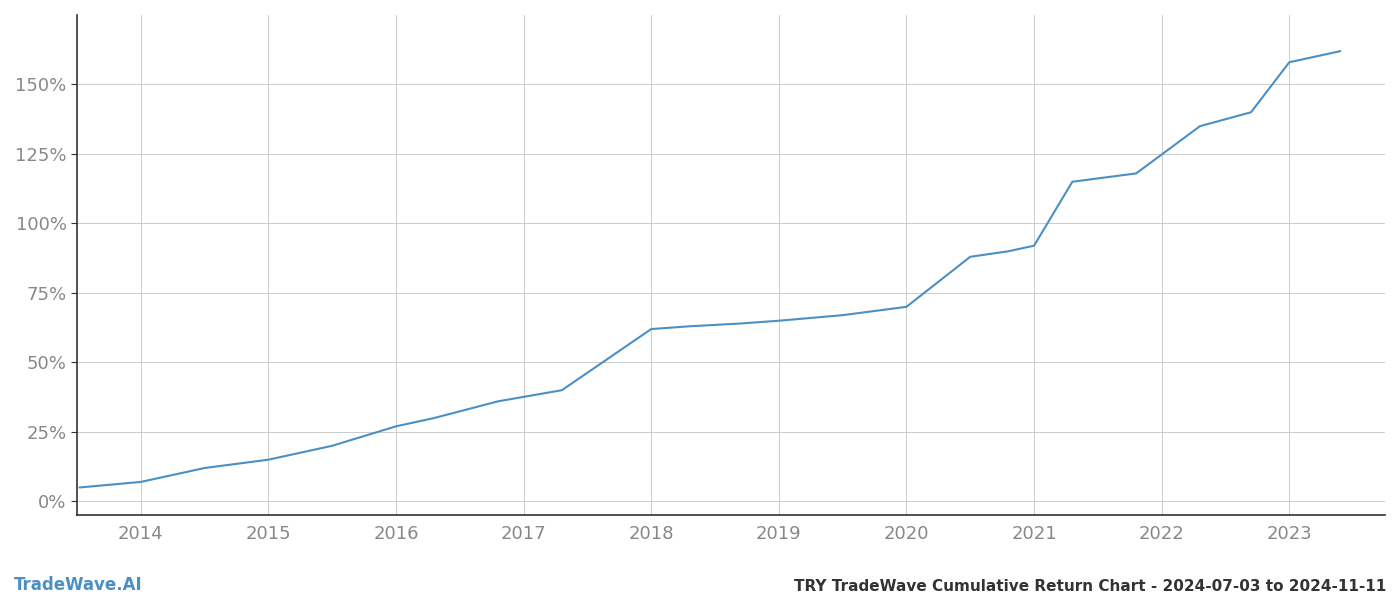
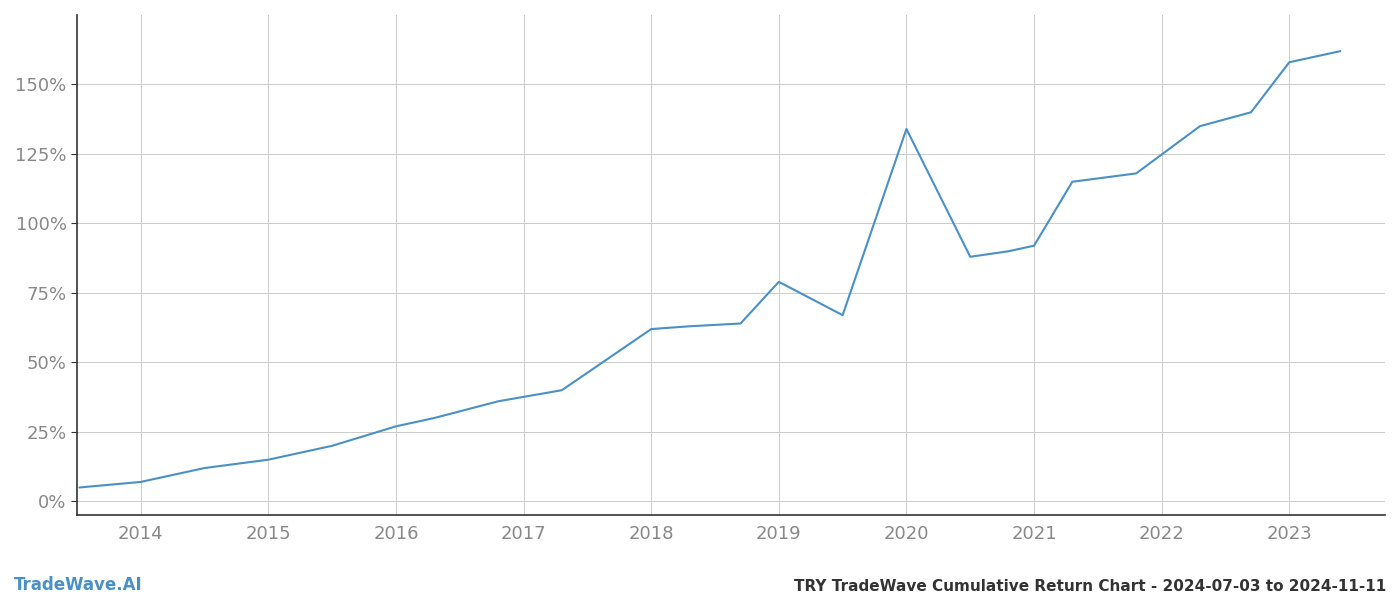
2019: 65% -> 79%
2020: 70% -> 134%
